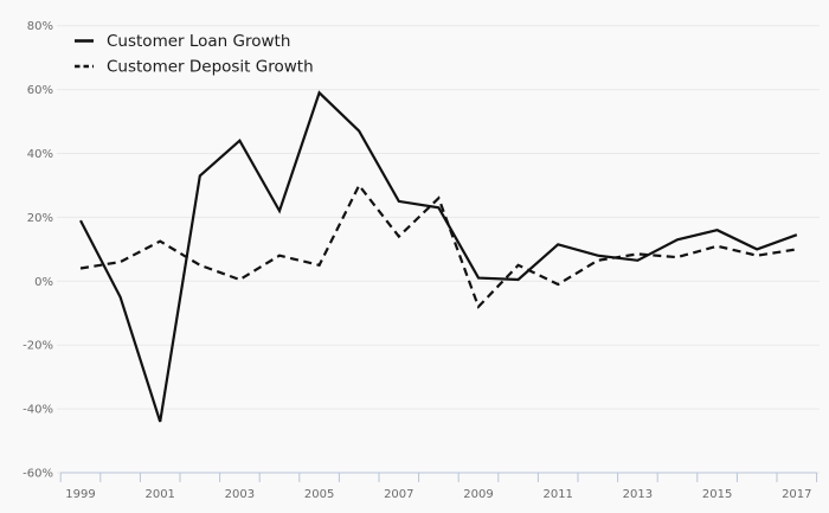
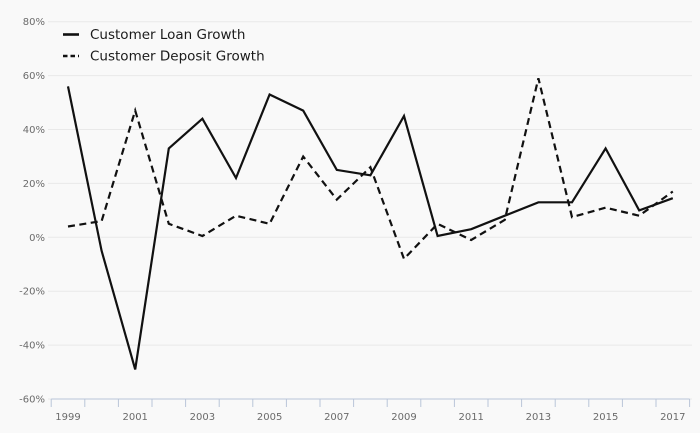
Customer Loan Growth/1999: 19% -> 56%
Customer Loan Growth/2001: -44% -> -49%
Customer Deposit Growth/2001: 12% -> 47%
Customer Loan Growth/2005: 59% -> 53%
Customer Loan Growth/2009: 1% -> 45%
Customer Loan Growth/2011: 12% -> 3%
Customer Loan Growth/2013: 6% -> 13%
Customer Deposit Growth/2013: 8% -> 59%
Customer Loan Growth/2015: 16% -> 33%
Customer Deposit Growth/2017: 10% -> 17%
